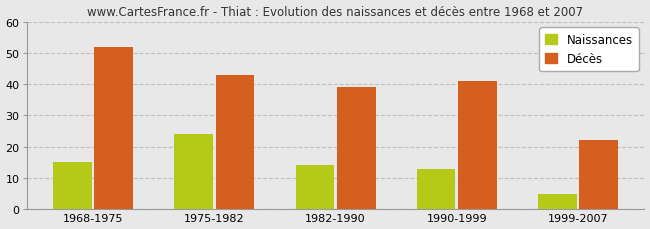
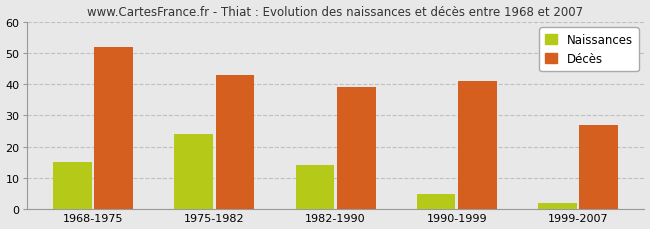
Naissances/1990-1999: 13 -> 5
Naissances/1999-2007: 5 -> 2
Décès/1999-2007: 22 -> 27
